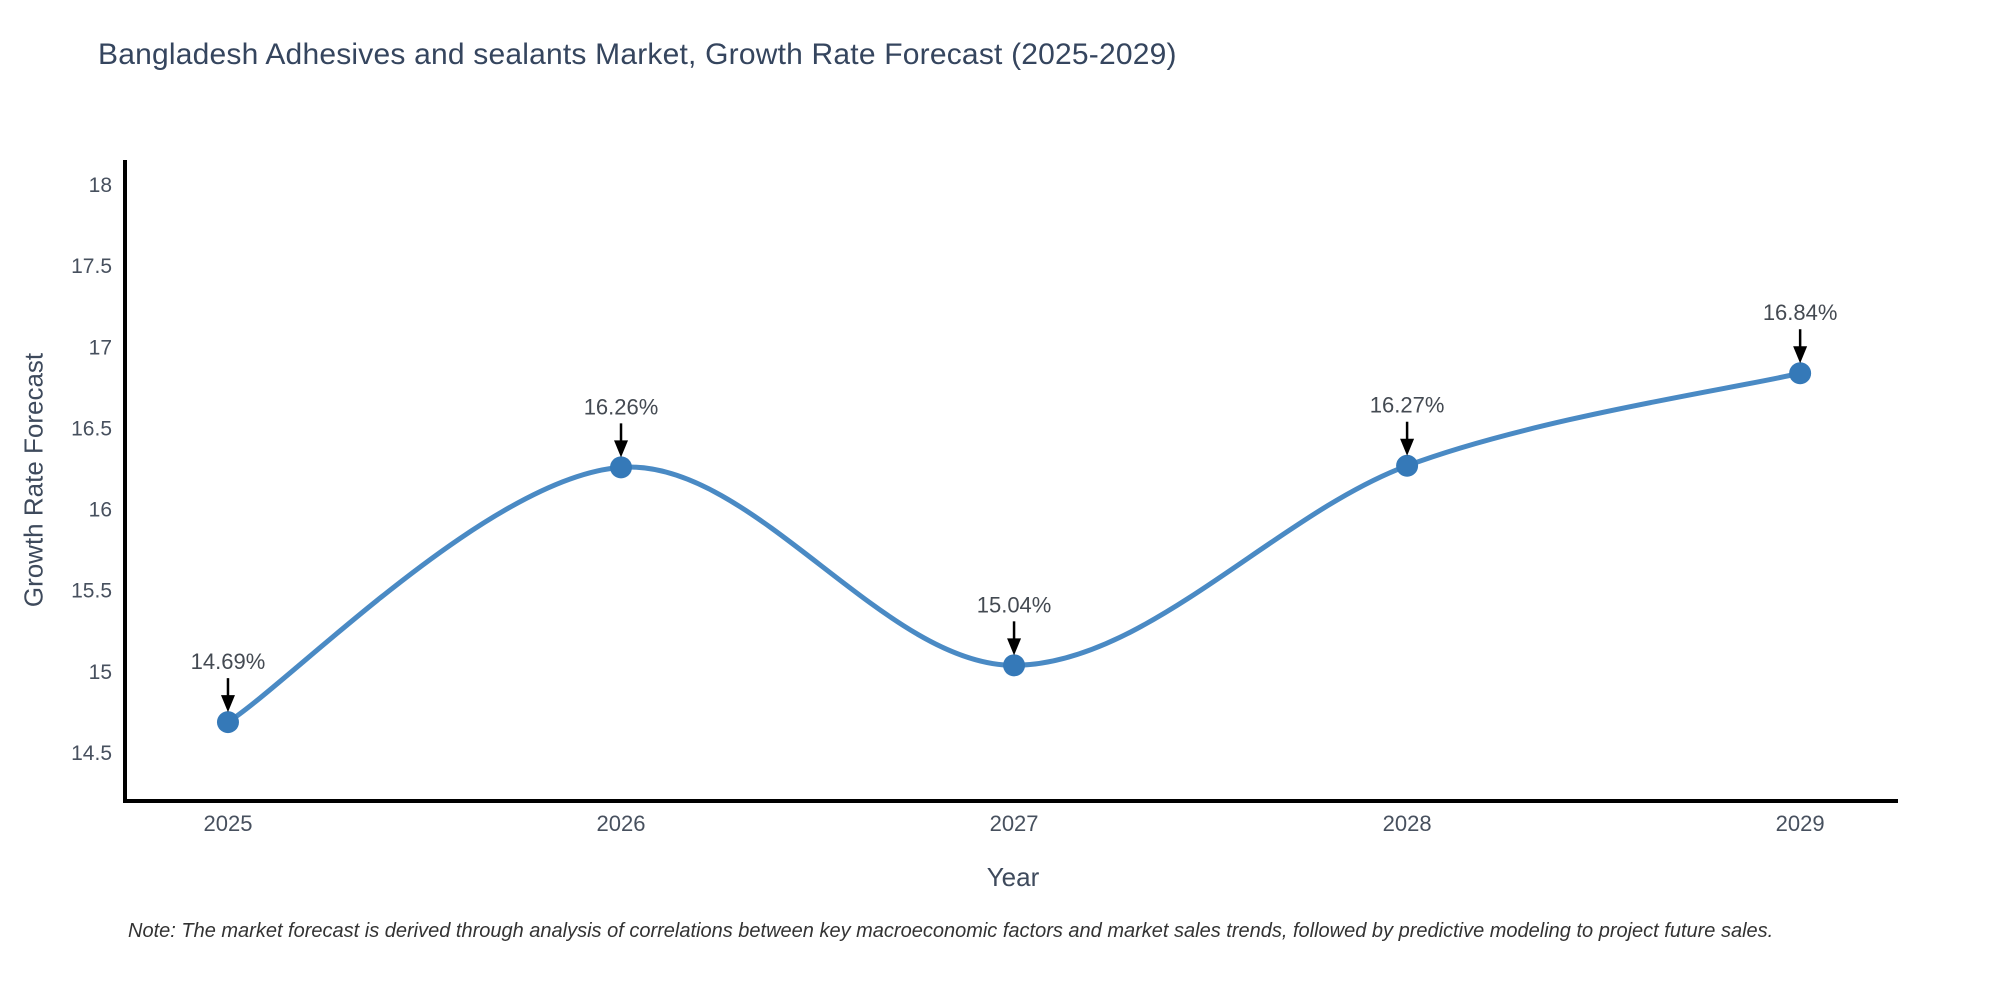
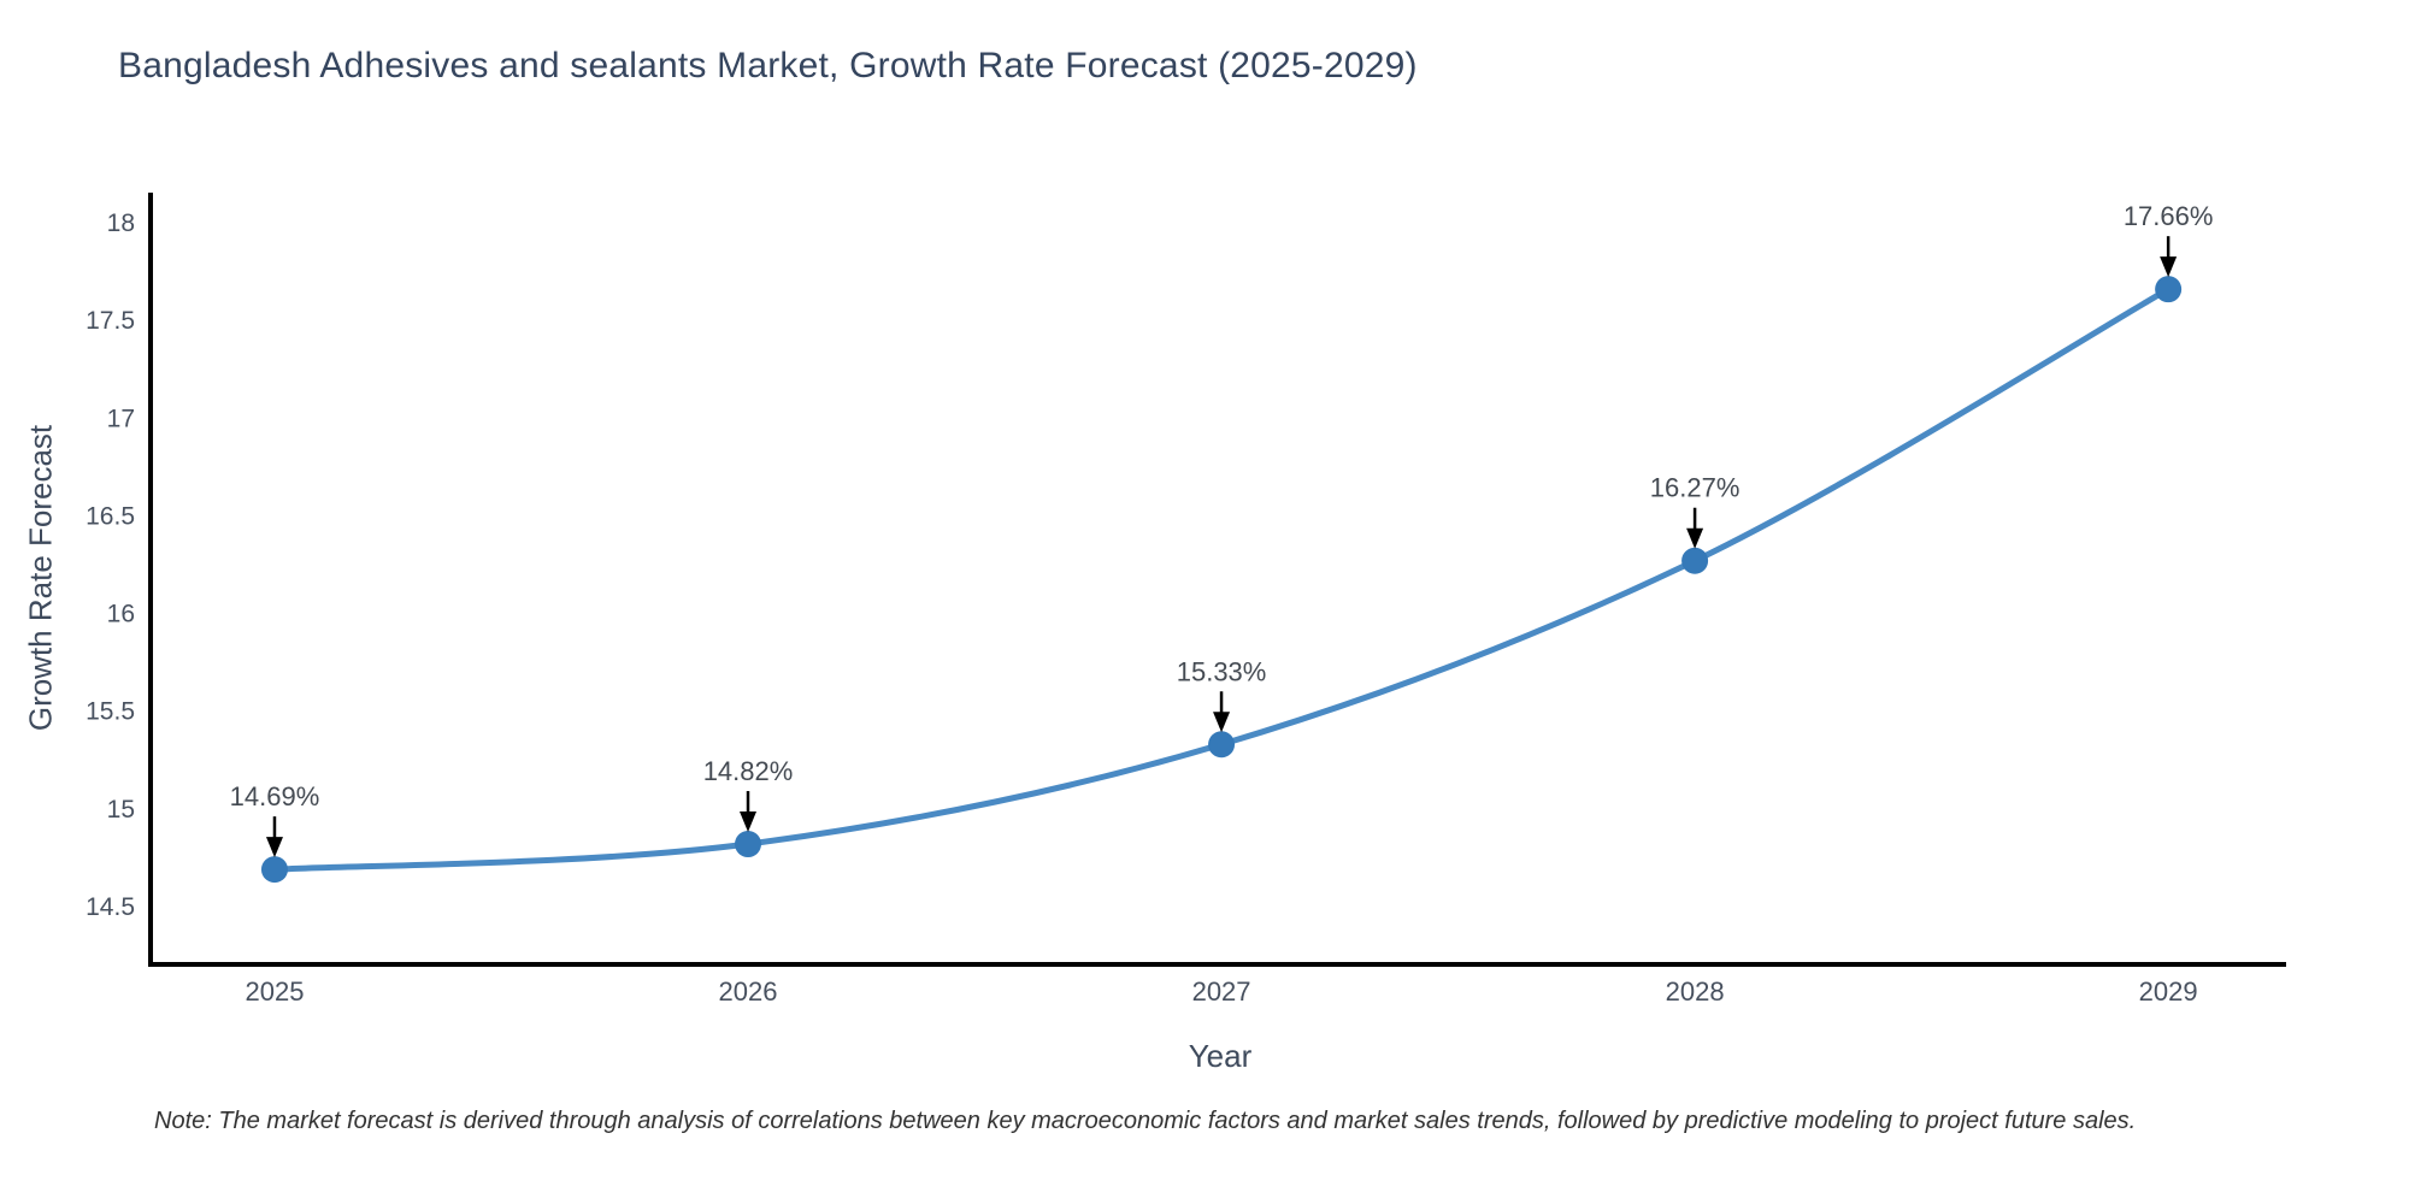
2026: 16.26% -> 14.82%
2027: 15.04% -> 15.33%
2029: 16.84% -> 17.66%
